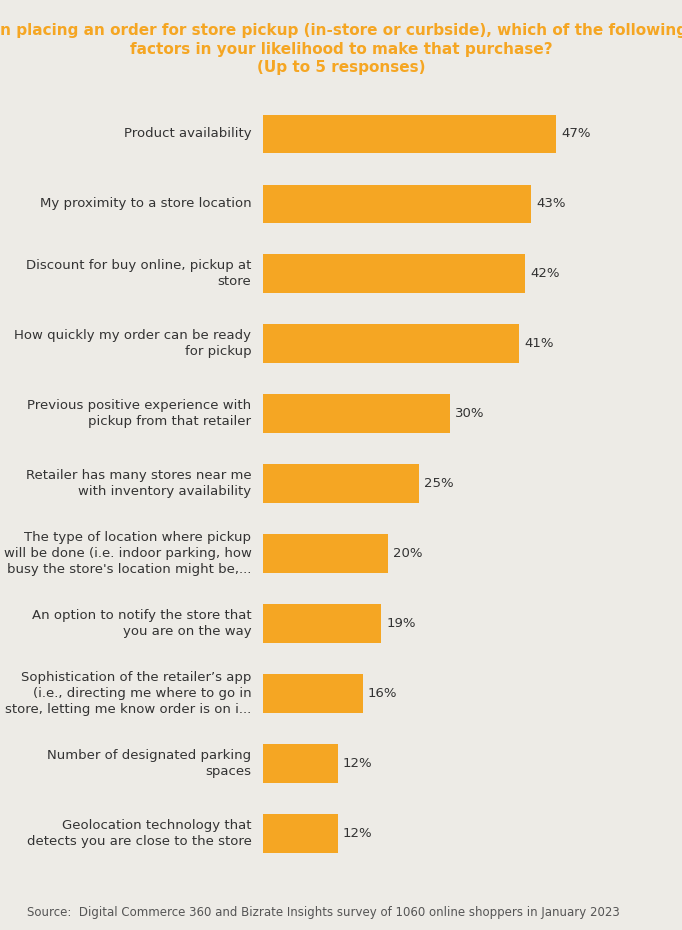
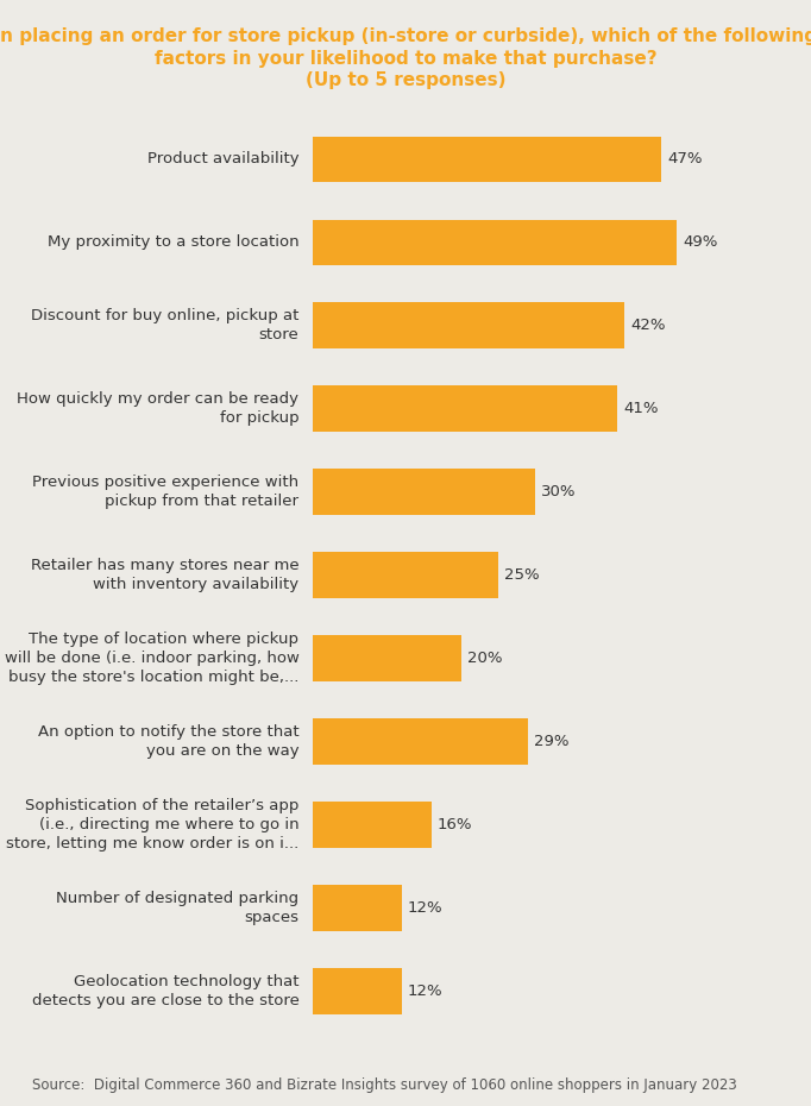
My proximity to a store location: 43% -> 49%
An option to notify the store that you are on the way: 19% -> 29%
